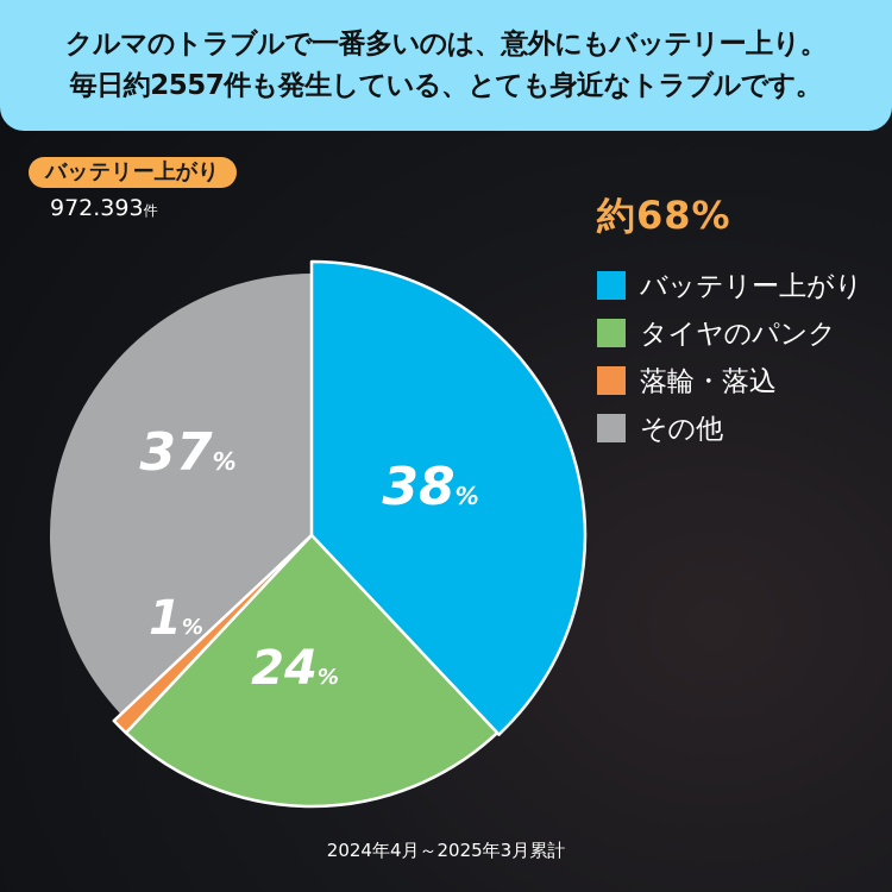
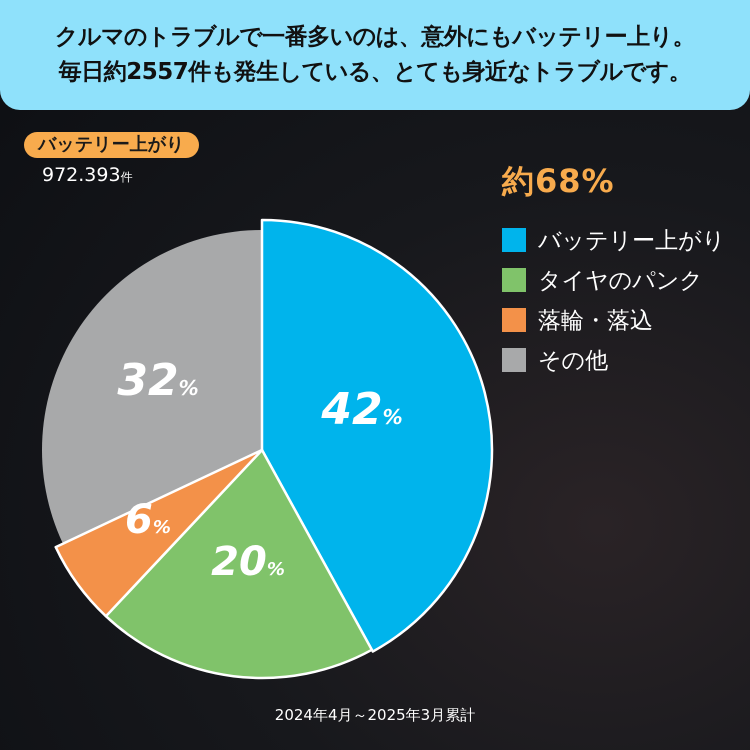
バッテリー上がり: 38 -> 42
タイヤのパンク: 24 -> 20
落輪・落込: 1 -> 6
その他: 37 -> 32
